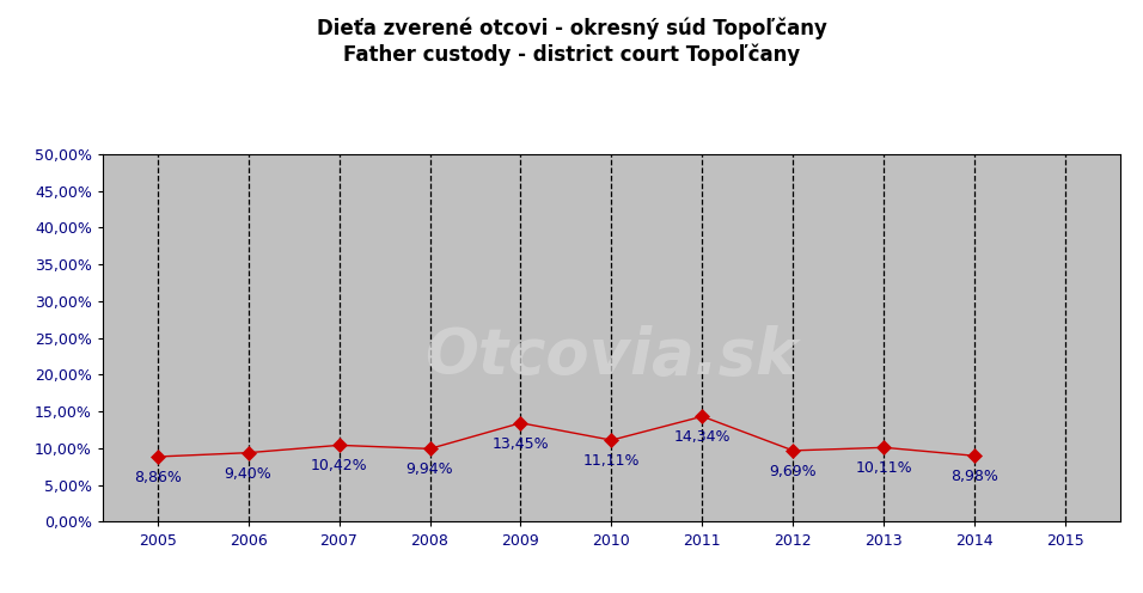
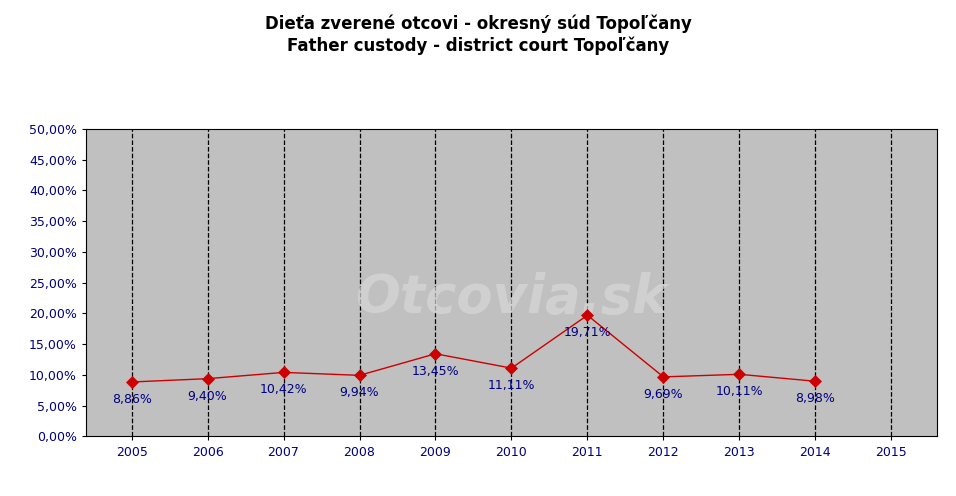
2011: 14,34% -> 19,71%
